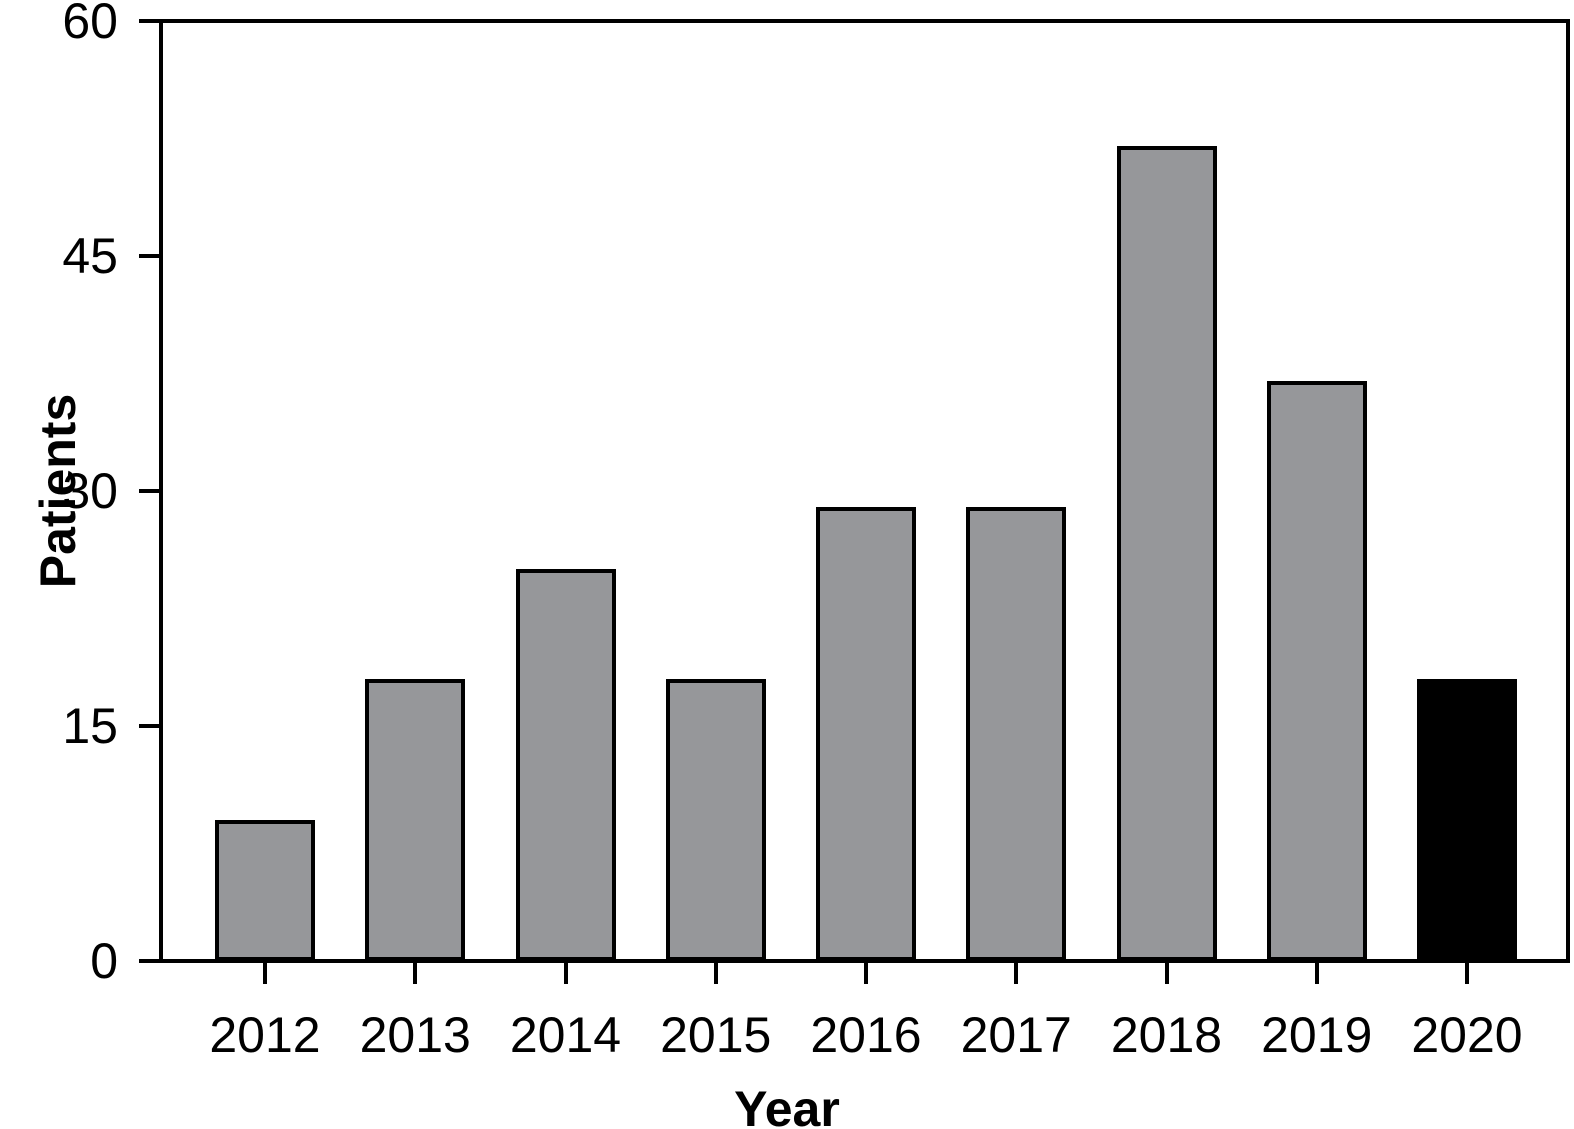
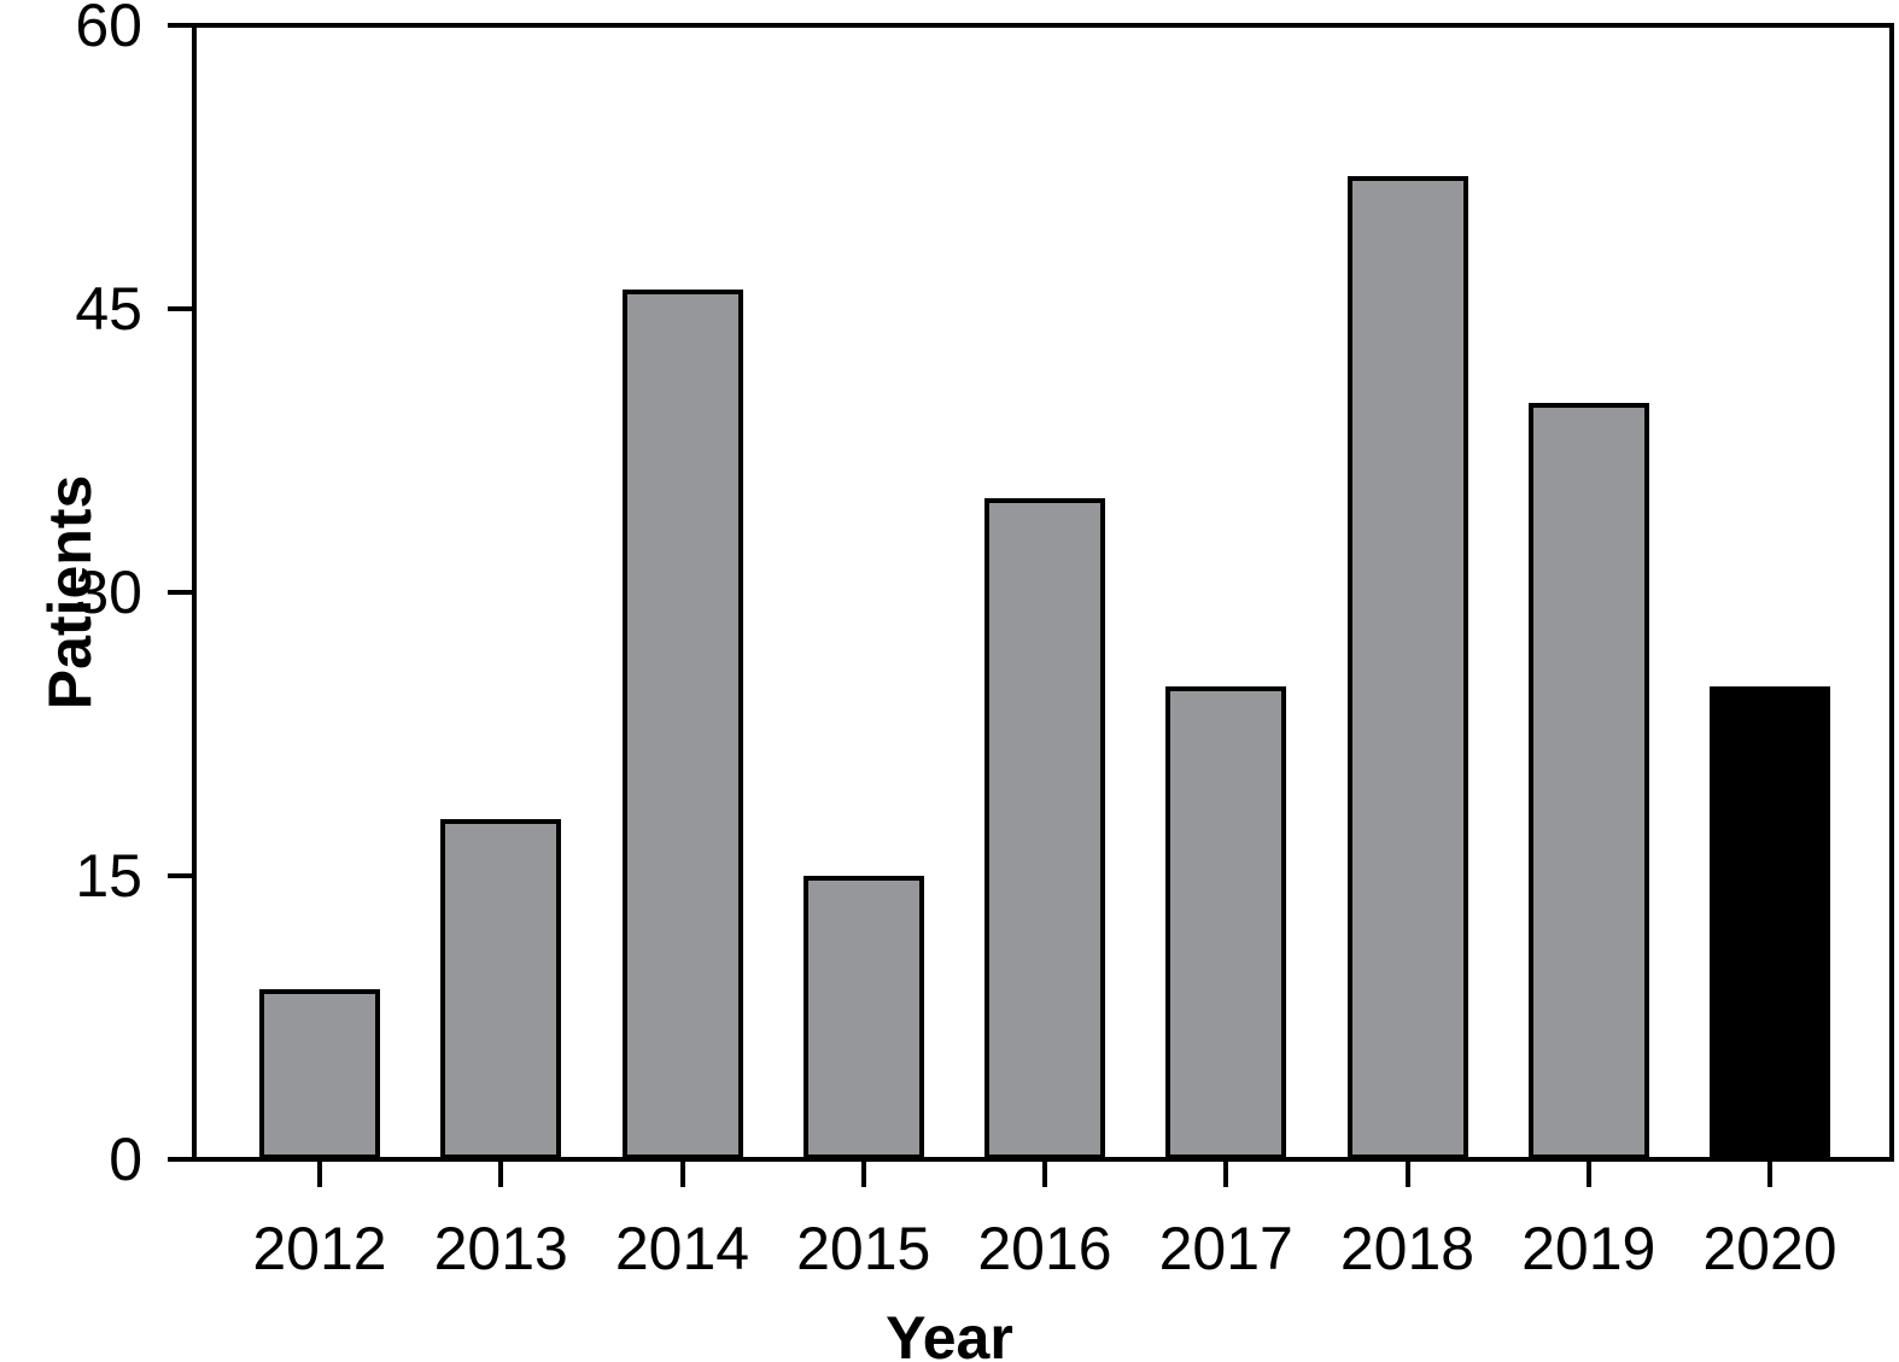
2014: 25 -> 46
2015: 18 -> 15
2016: 29 -> 35
2017: 29 -> 25
2019: 37 -> 40
2020: 18 -> 25
